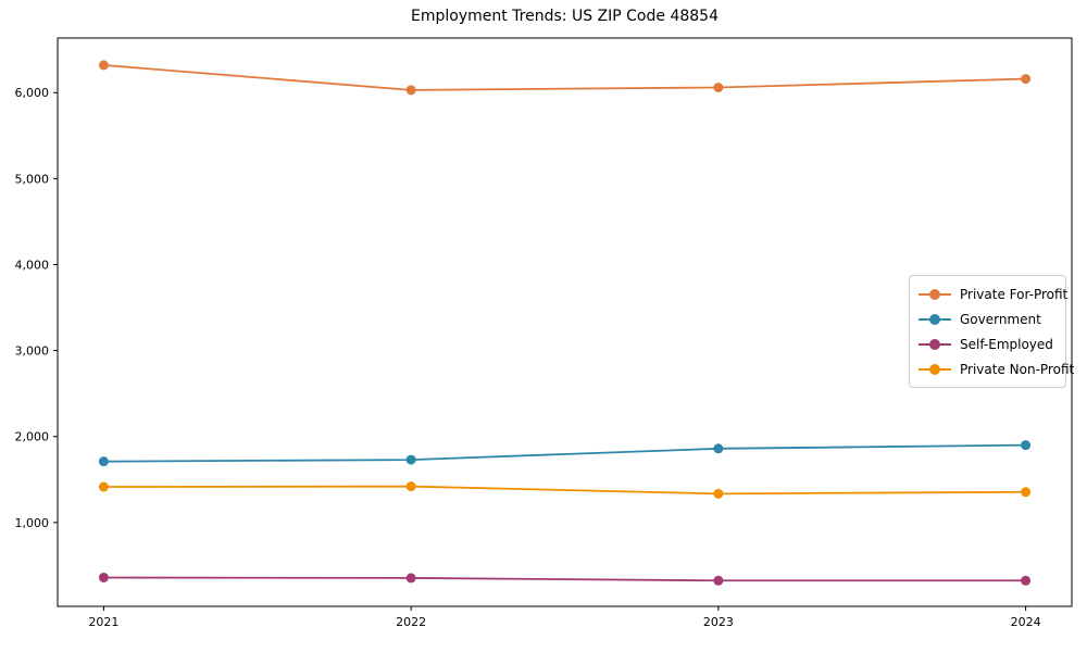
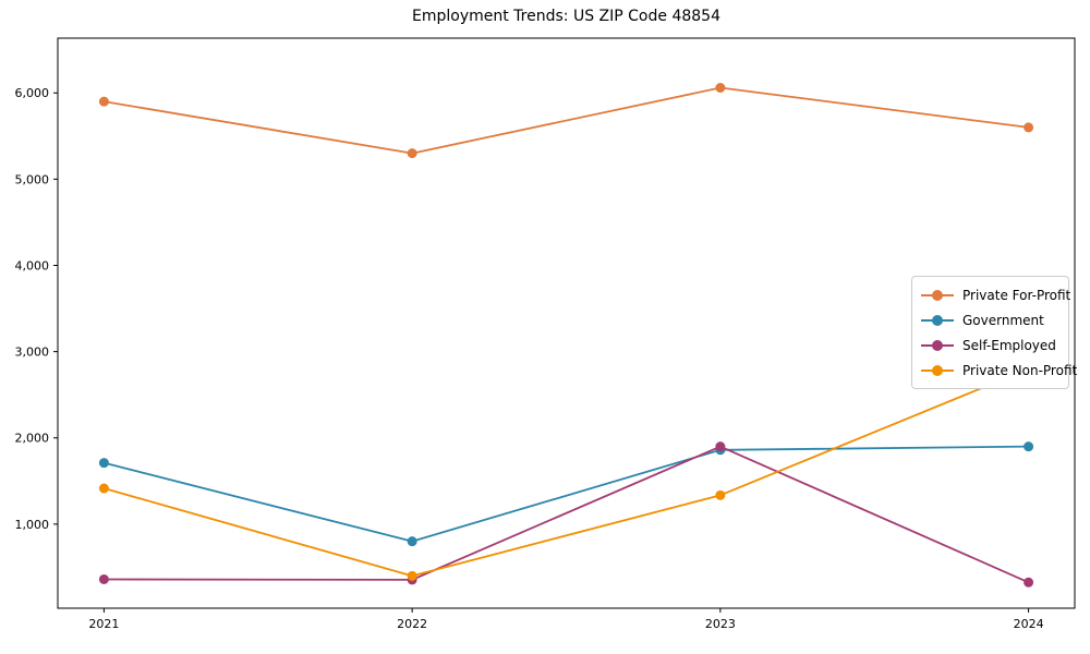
Private For-Profit/2021: 6300 -> 5900
Private For-Profit/2022: 6000 -> 5300
Government/2022: 1700 -> 800
Private Non-Profit/2022: 1400 -> 400
Self-Employed/2023: 300 -> 1900
Private For-Profit/2024: 6200 -> 5600
Private Non-Profit/2024: 1400 -> 2800
